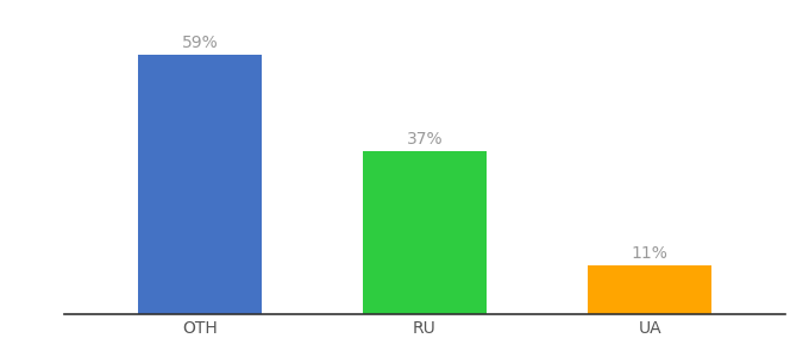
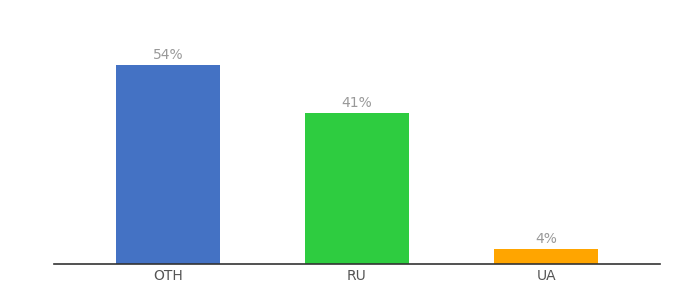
OTH: 59% -> 54%
RU: 37% -> 41%
UA: 11% -> 4%
